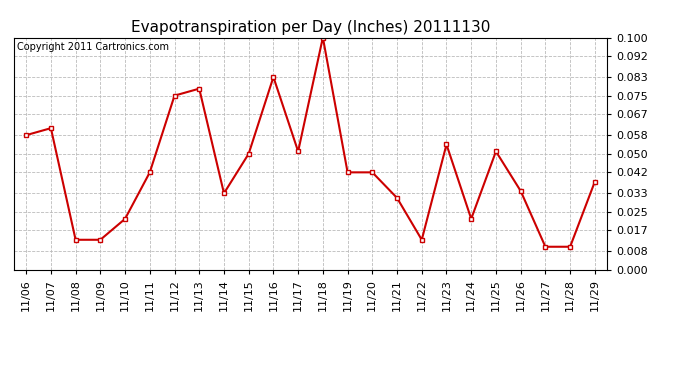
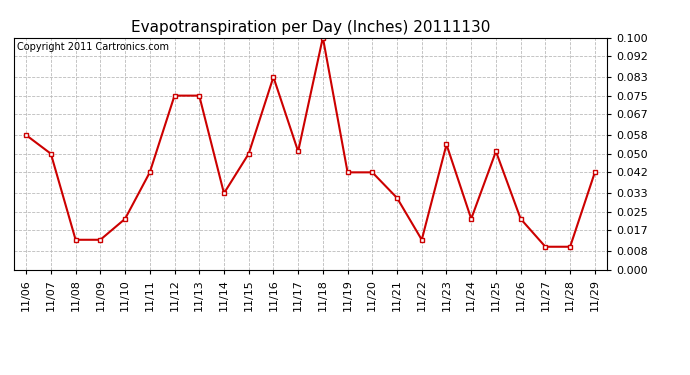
11/07: 0.061 -> 0.050
11/13: 0.078 -> 0.075
11/26: 0.034 -> 0.022
11/29: 0.038 -> 0.042
